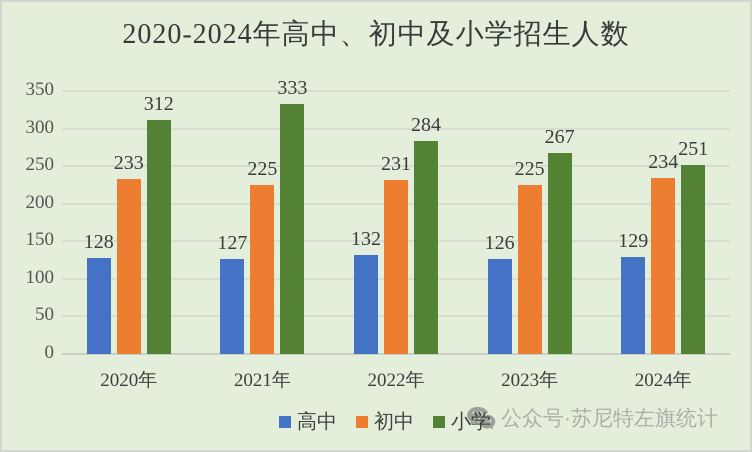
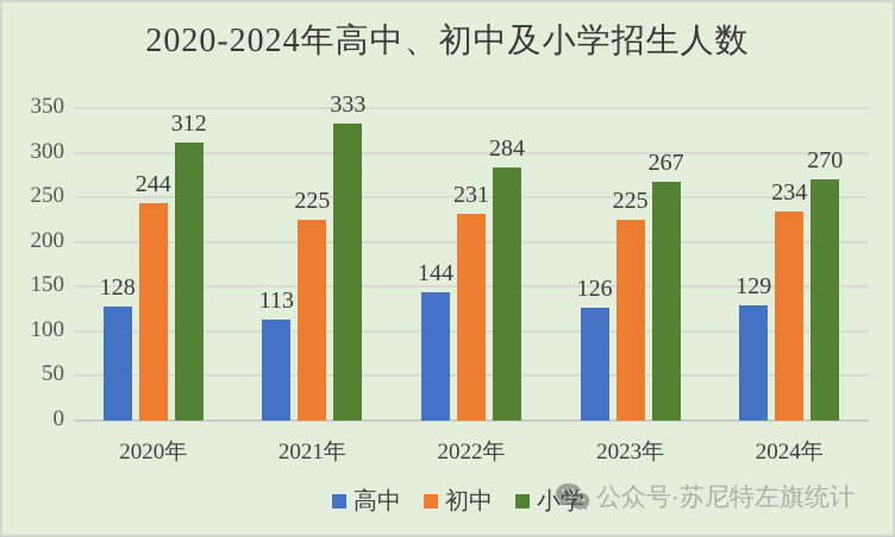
初中/2020年: 233 -> 244
高中/2021年: 127 -> 113
高中/2022年: 132 -> 144
小学/2024年: 251 -> 270
